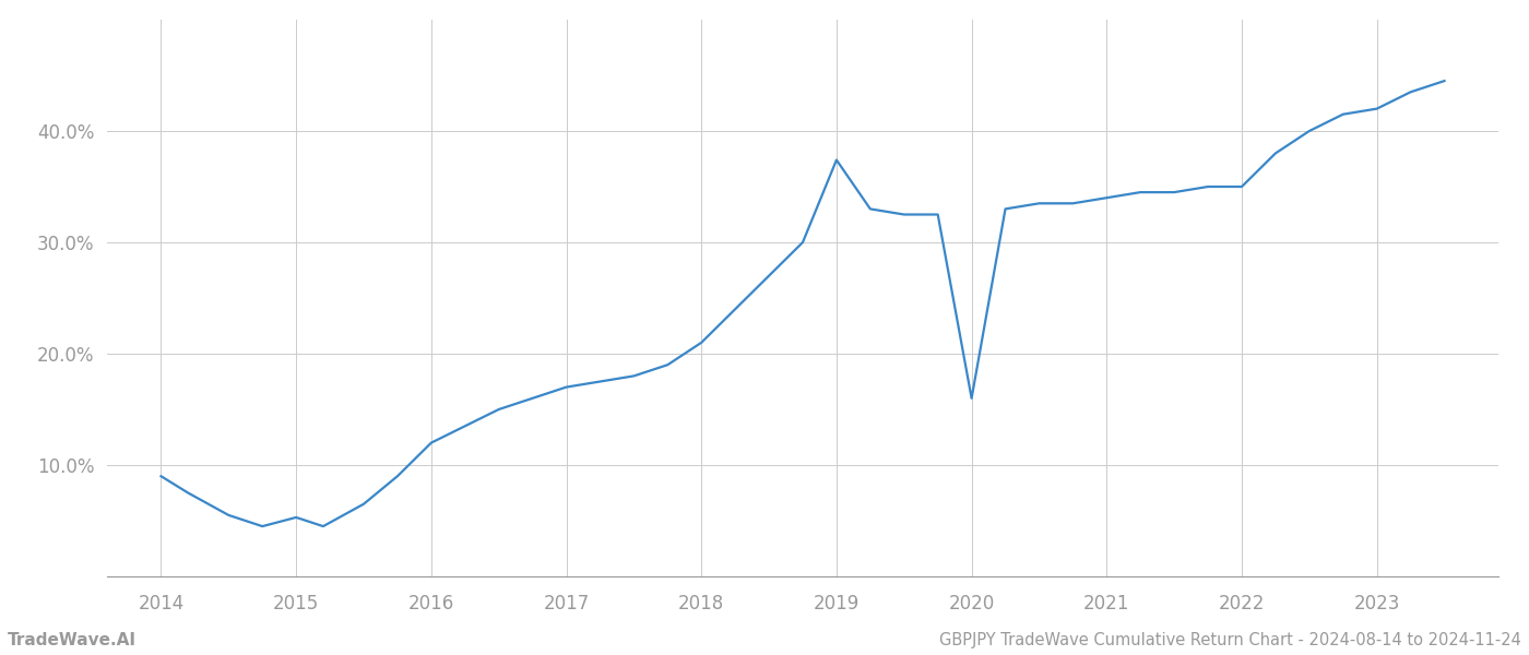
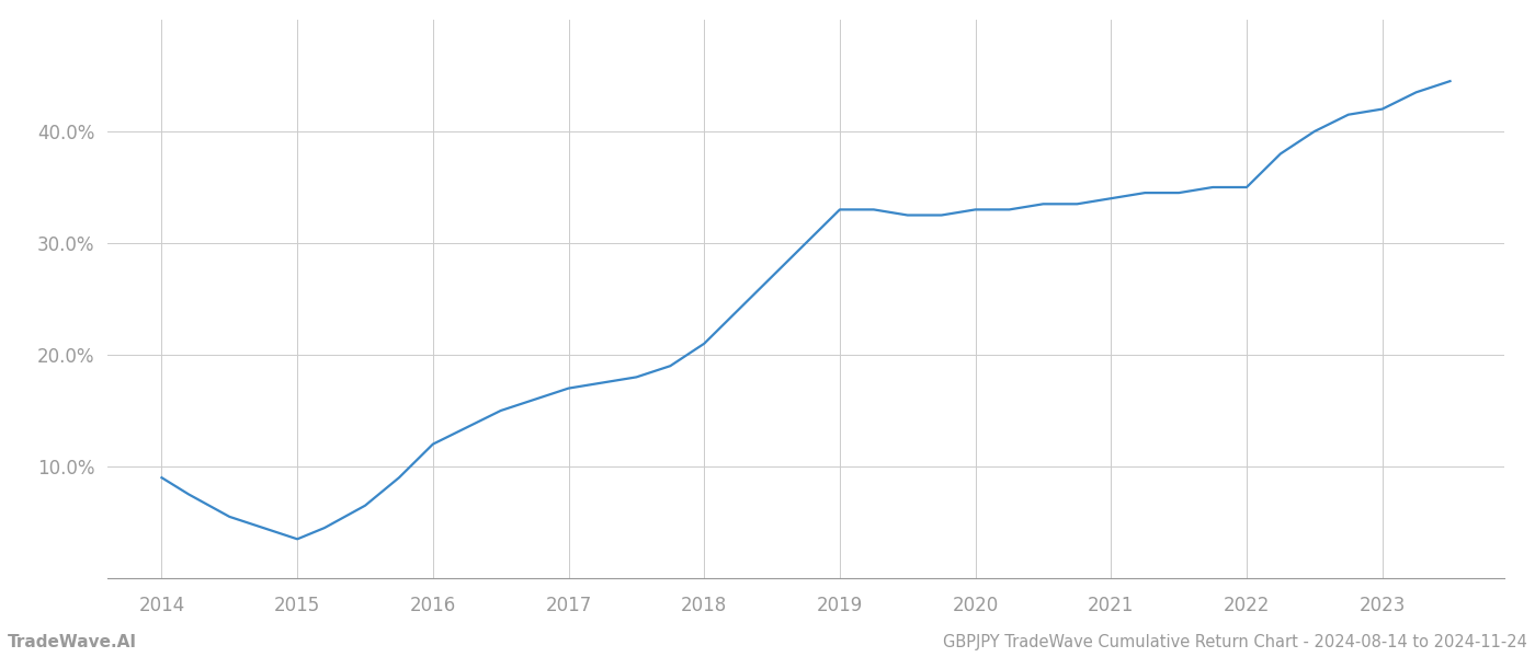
2015: 5.3% -> 3.5%
2019: 37.4% -> 33.0%
2020: 16.0% -> 33.0%
